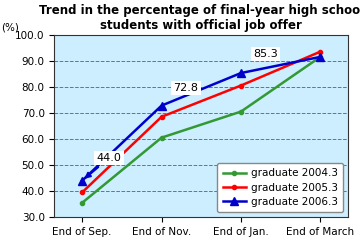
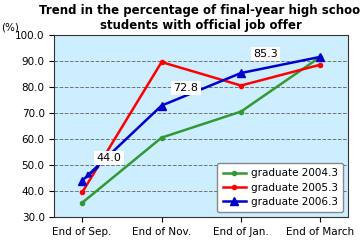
graduate 2005.3/End of Nov.: 68.5 -> 89.5
graduate 2005.3/End of March: 93.5 -> 88.5
